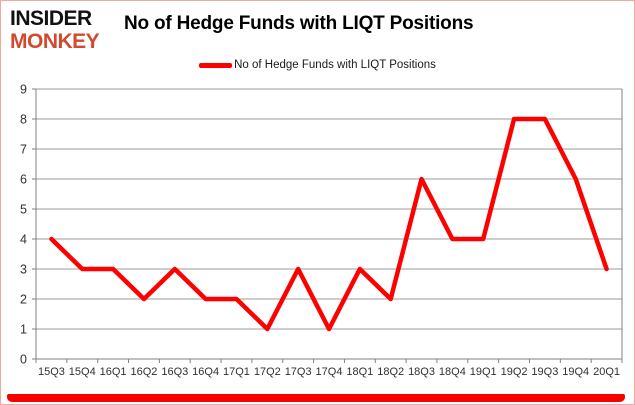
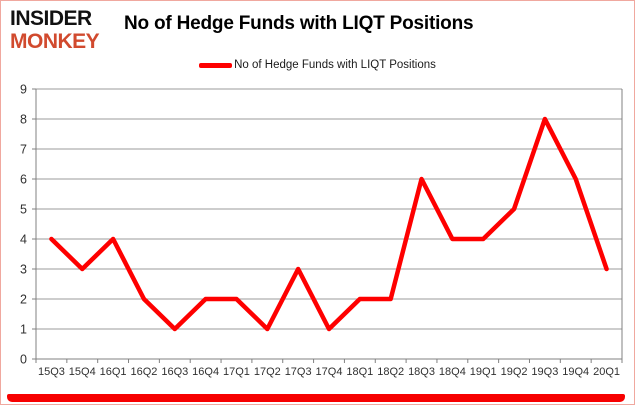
16Q1: 3 -> 4
16Q3: 3 -> 1
18Q1: 3 -> 2
19Q2: 8 -> 5
